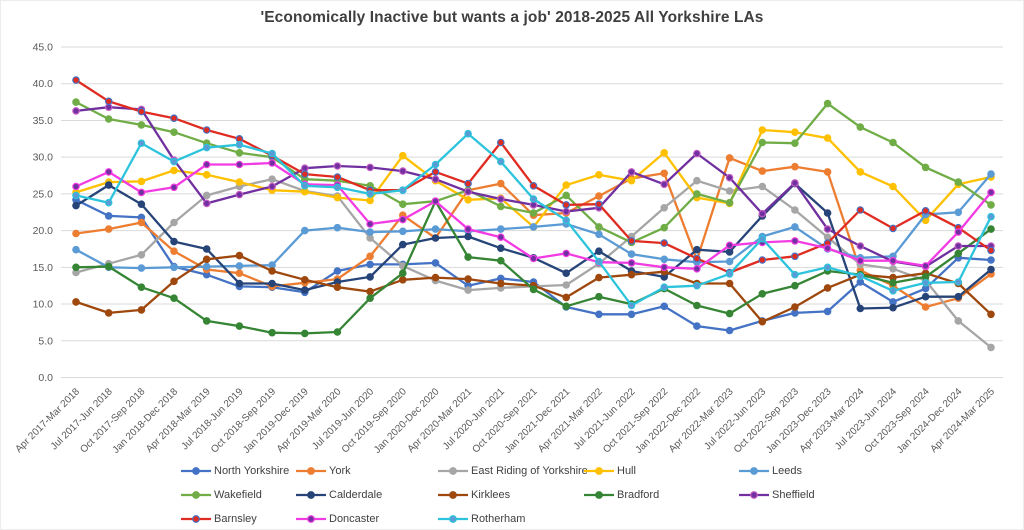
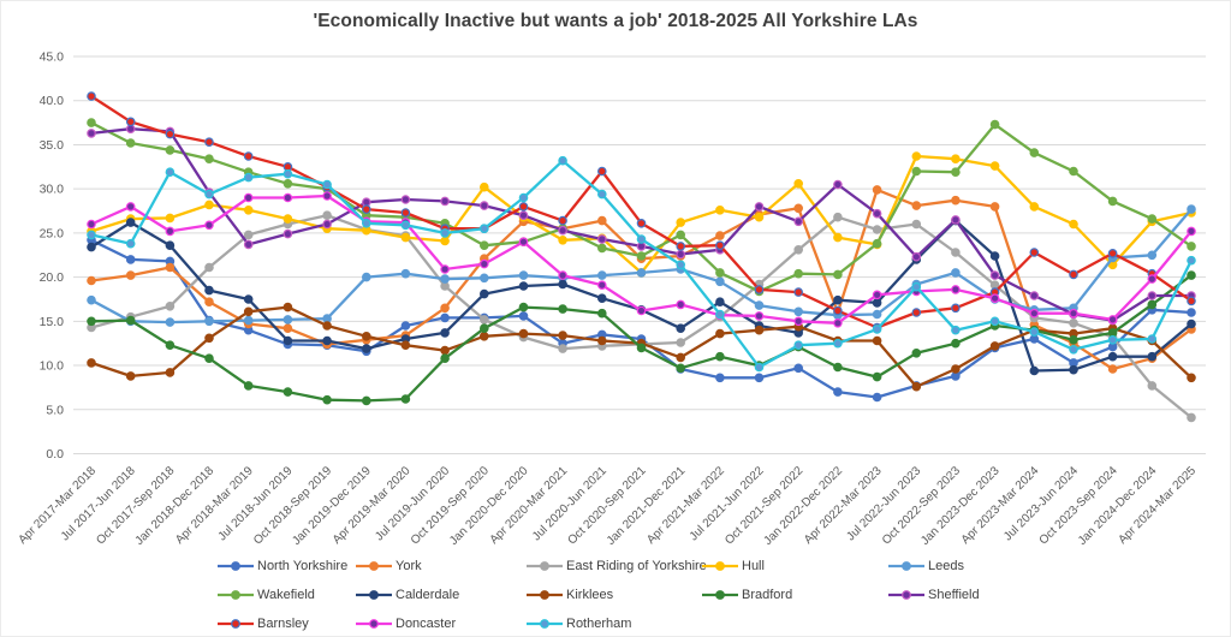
York/Jan 2020-Dec 2020: 19 -> 26
Bradford/Jan 2020-Dec 2020: 24 -> 17
Wakefield/Jan 2022-Dec 2022: 25 -> 20
North Yorkshire/Jan 2023-Dec 2023: 9 -> 12
